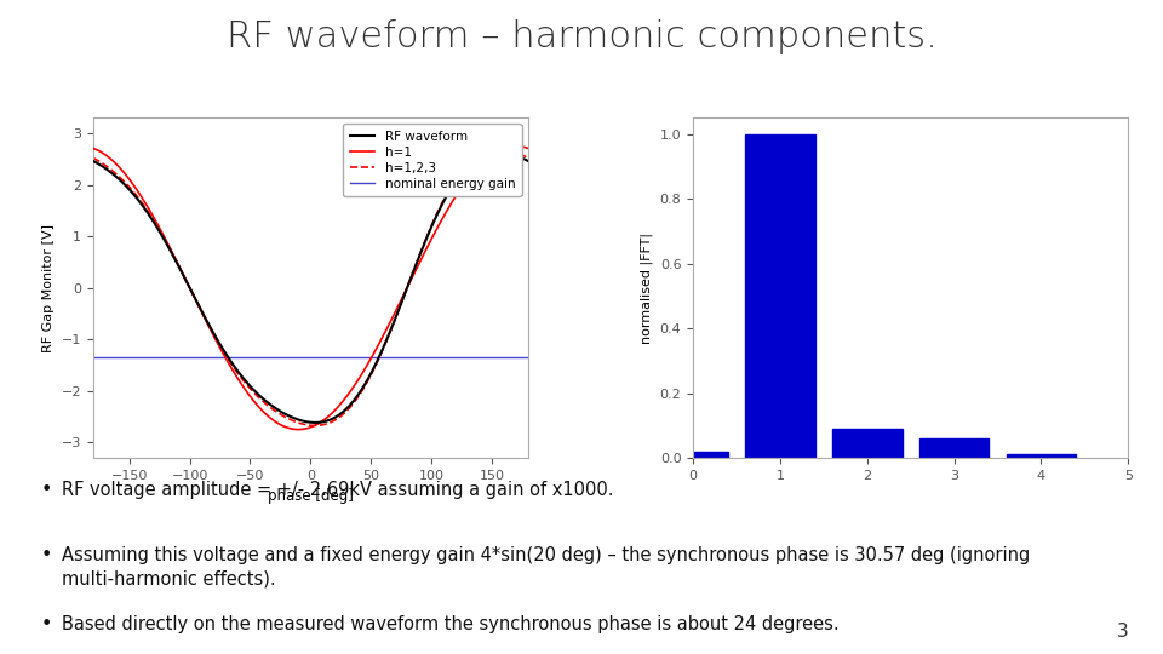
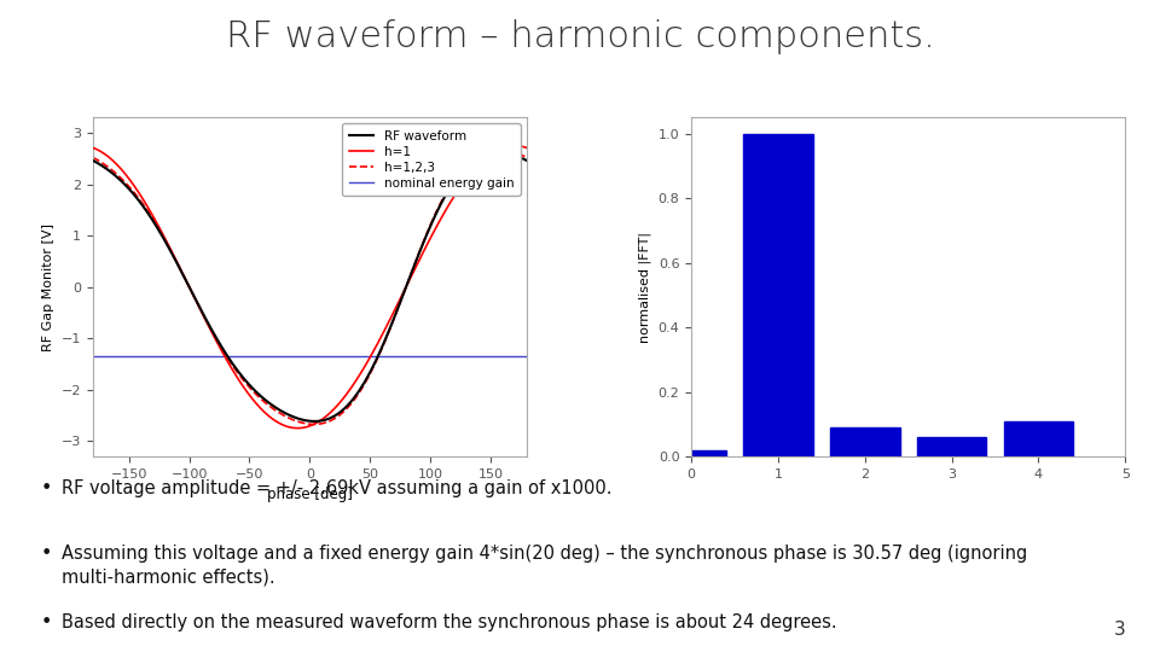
4: 0.01 -> 0.11
